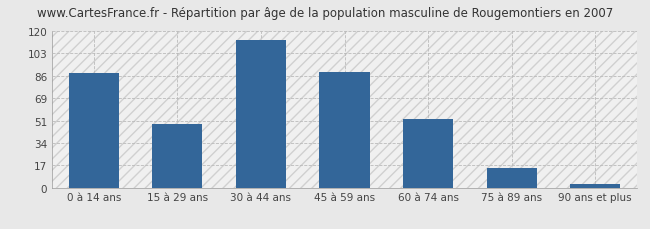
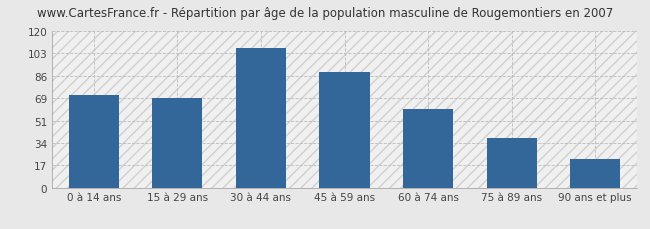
0 à 14 ans: 88 -> 71
15 à 29 ans: 49 -> 69
30 à 44 ans: 113 -> 107
60 à 74 ans: 53 -> 60
75 à 89 ans: 15 -> 38
90 ans et plus: 3 -> 22
